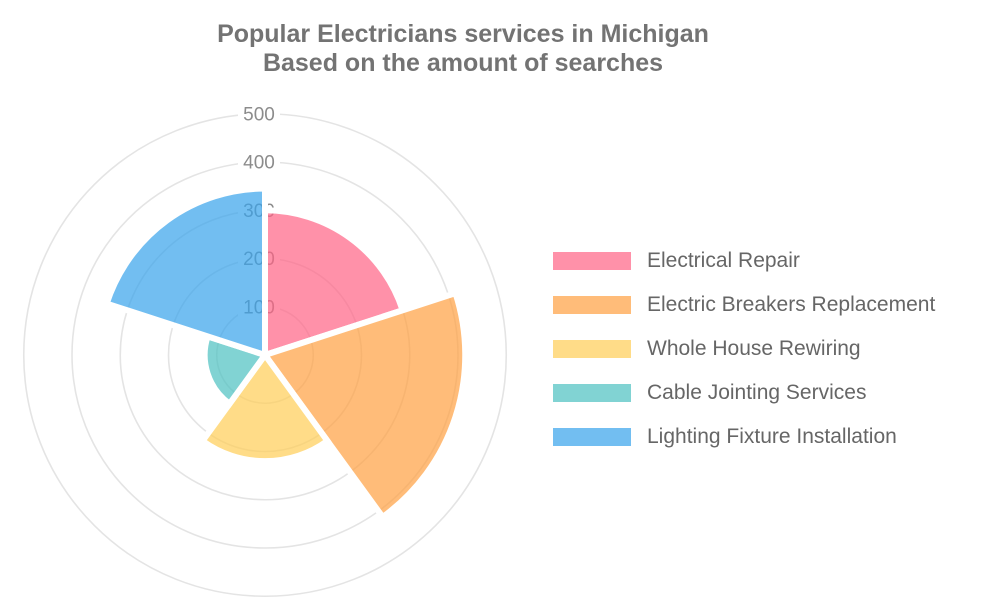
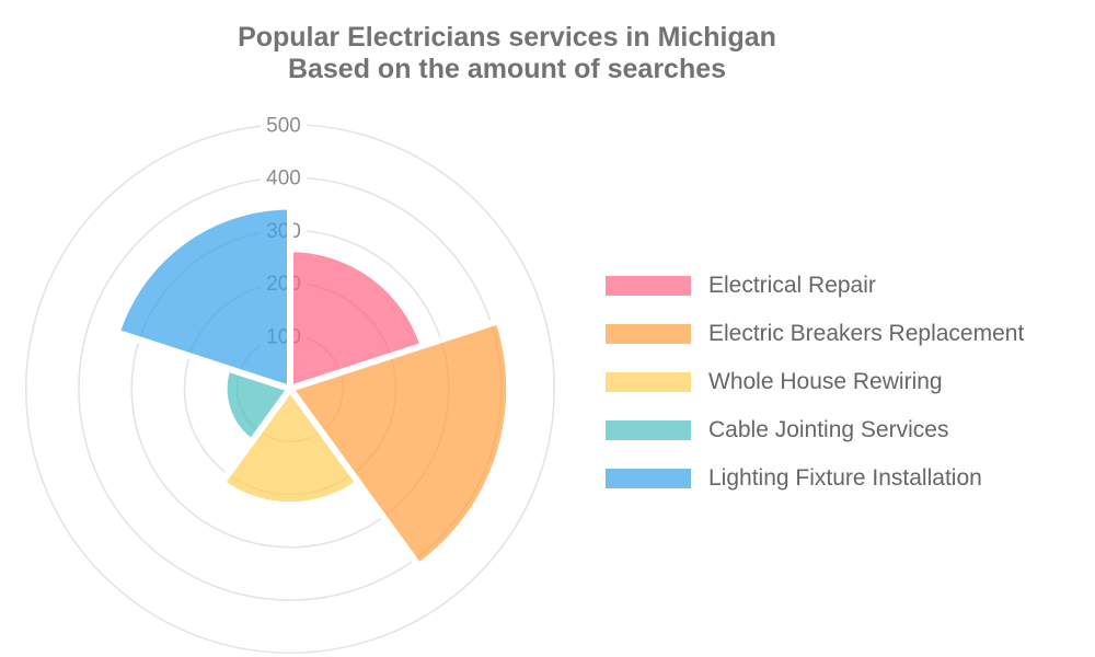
Electrical Repair: 300 -> 260
